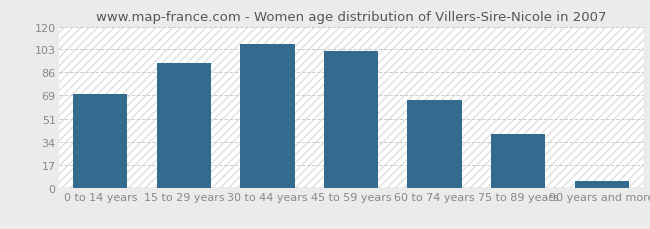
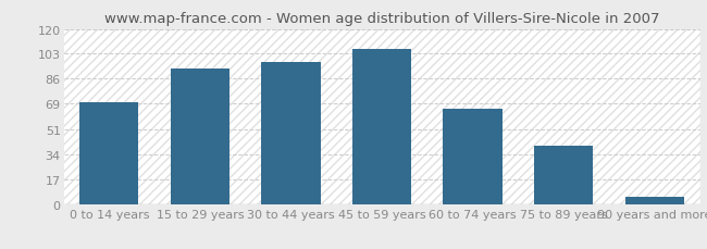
30 to 44 years: 107 -> 97
45 to 59 years: 102 -> 106
